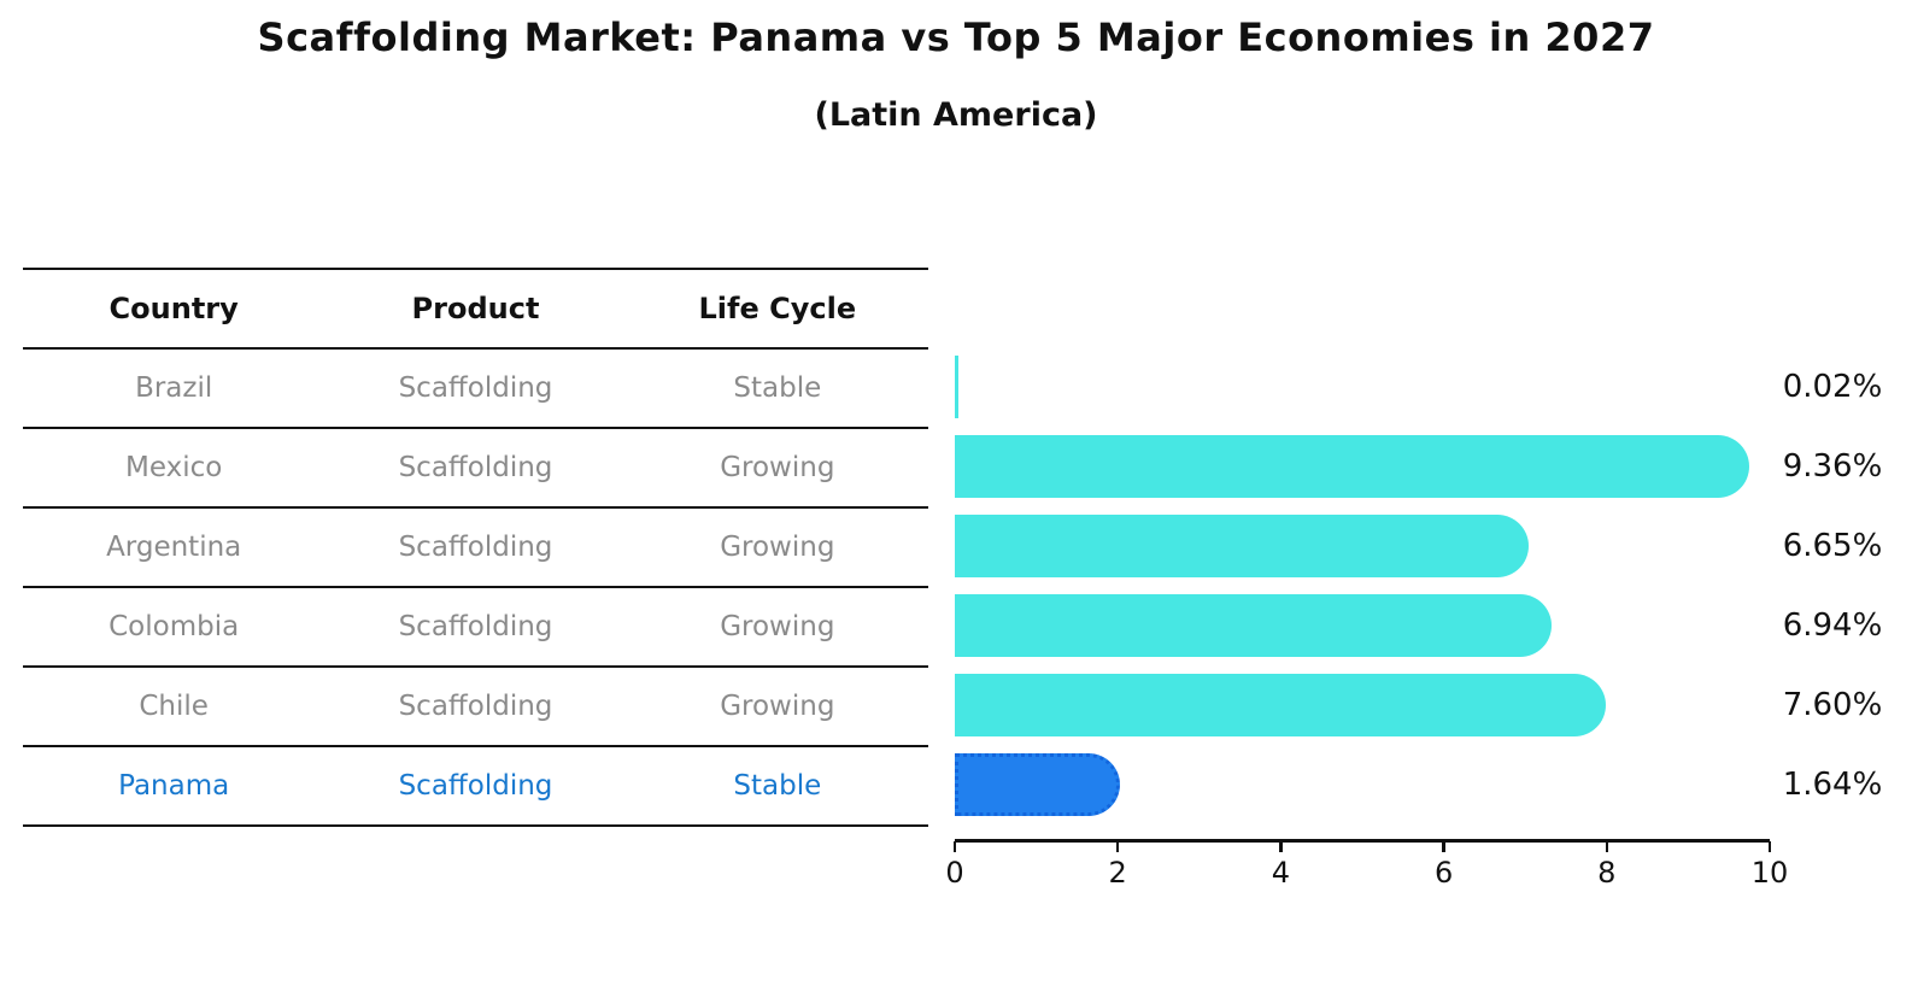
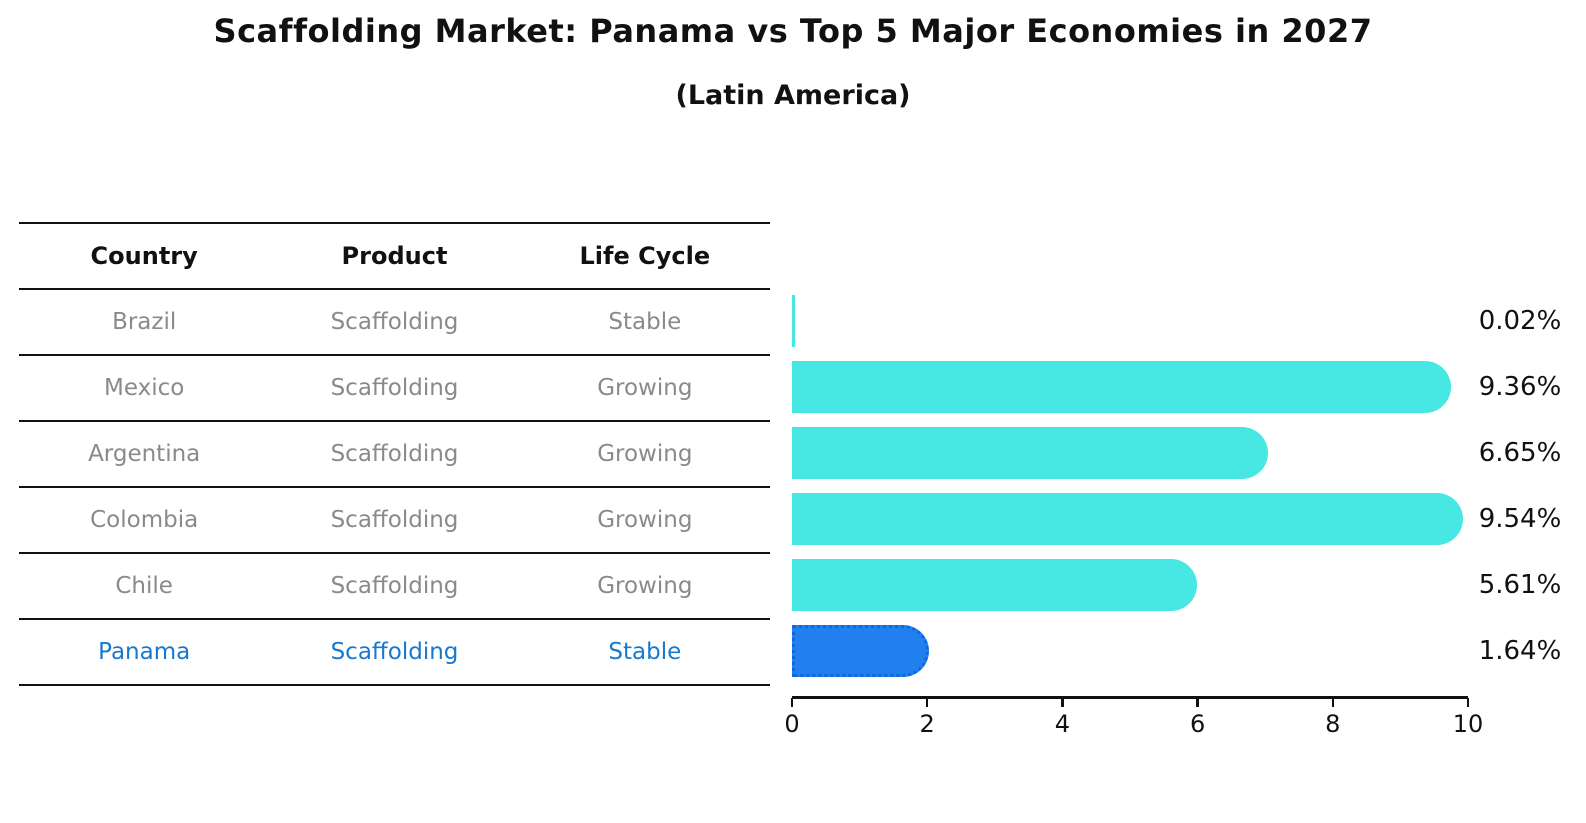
Colombia: 6.94% -> 9.54%
Chile: 7.60% -> 5.61%
